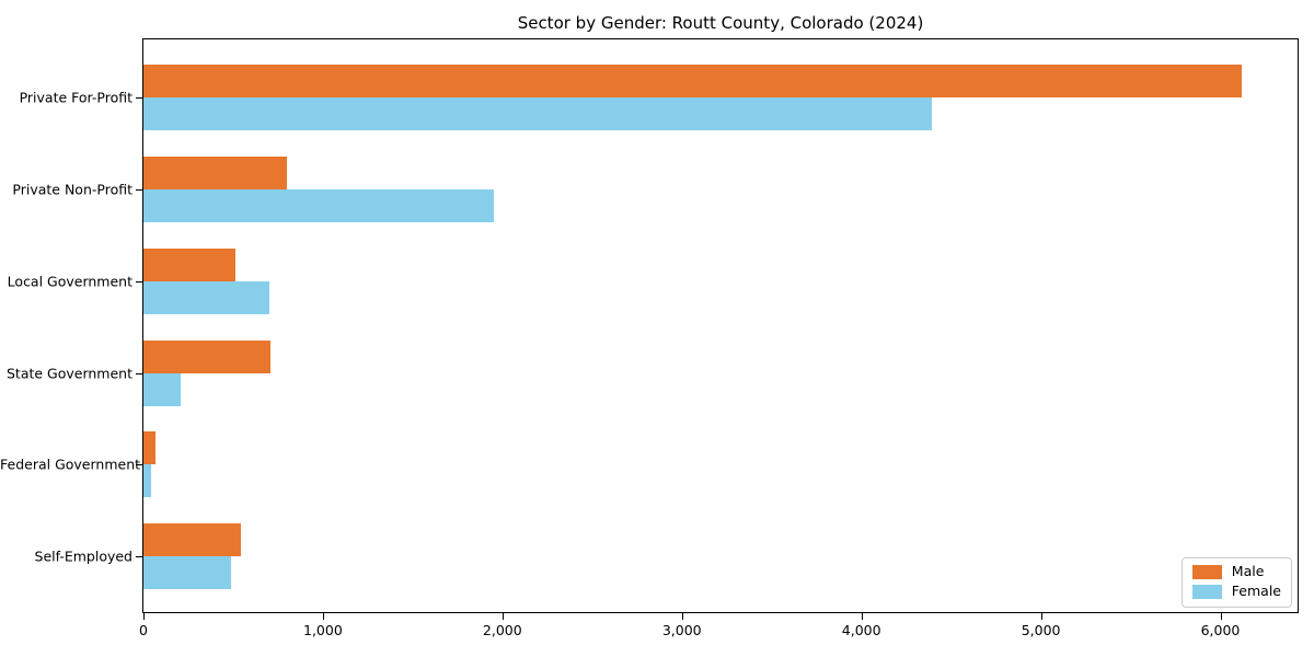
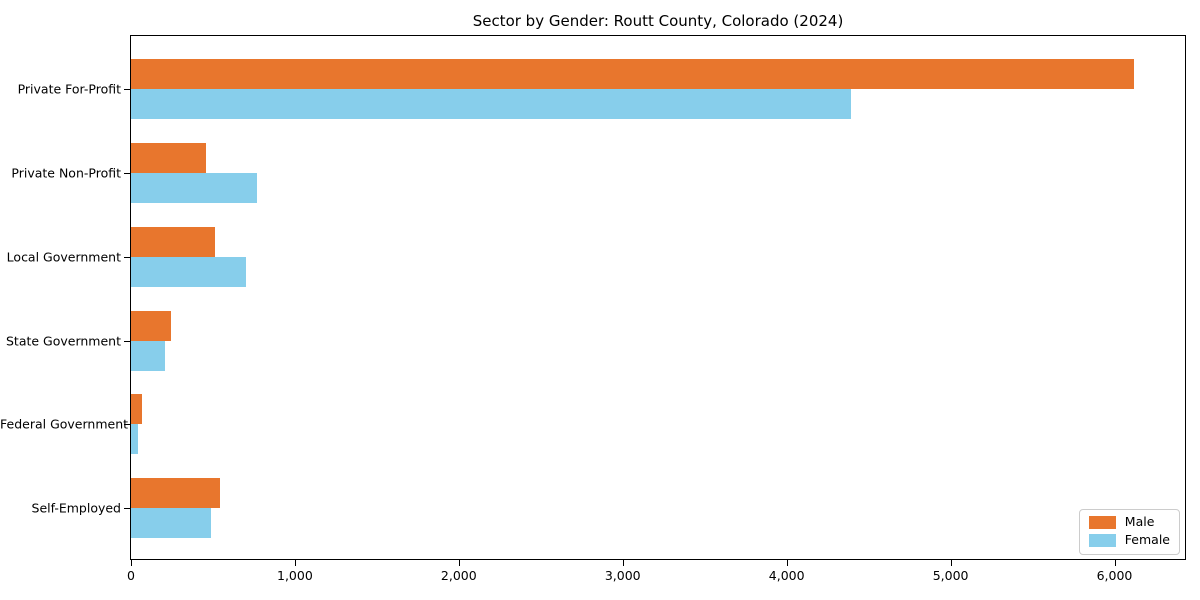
Male/Private Non-Profit: 800 -> 460
Female/Private Non-Profit: 1950 -> 770
Male/State Government: 710 -> 240
